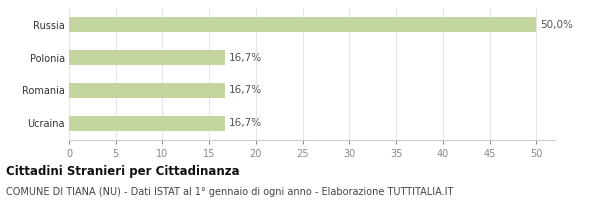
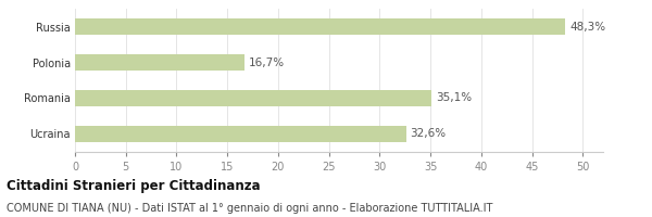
Russia: 50,0% -> 48,3%
Romania: 16,7% -> 35,1%
Ucraina: 16,7% -> 32,6%
